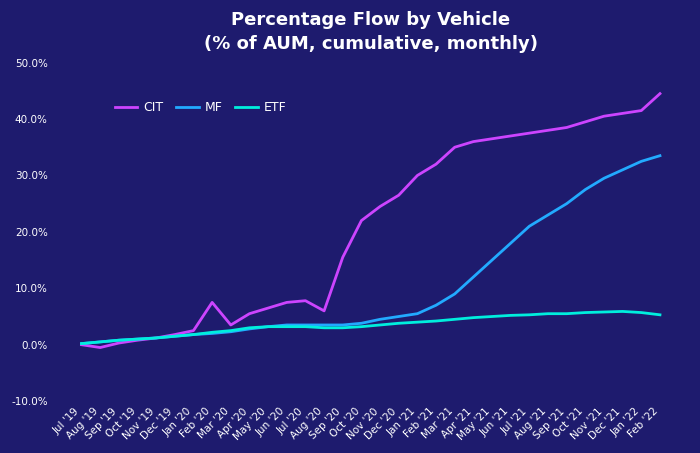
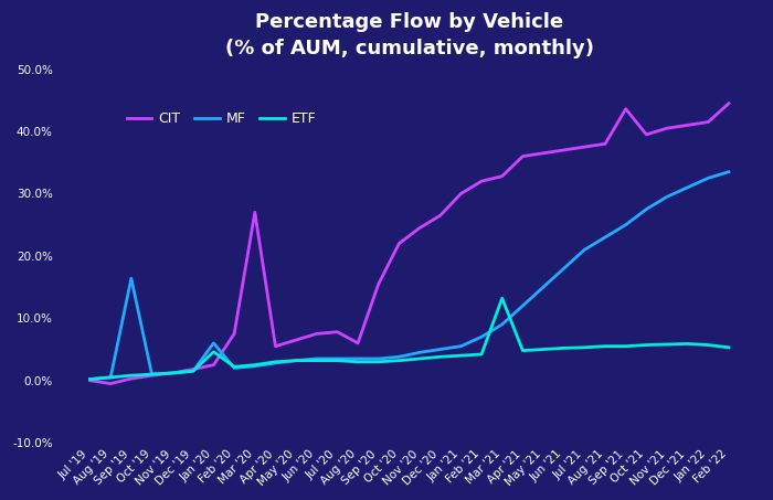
MF/Sep '19: 0.8% -> 16.4%
MF/Jan '20: 1.8% -> 6.0%
ETF/Jan '20: 1.8% -> 4.6%
CIT/Mar '20: 3.5% -> 27.0%
CIT/Mar '21: 35.0% -> 32.8%
ETF/Mar '21: 4.5% -> 13.2%
CIT/Sep '21: 38.5% -> 43.6%
